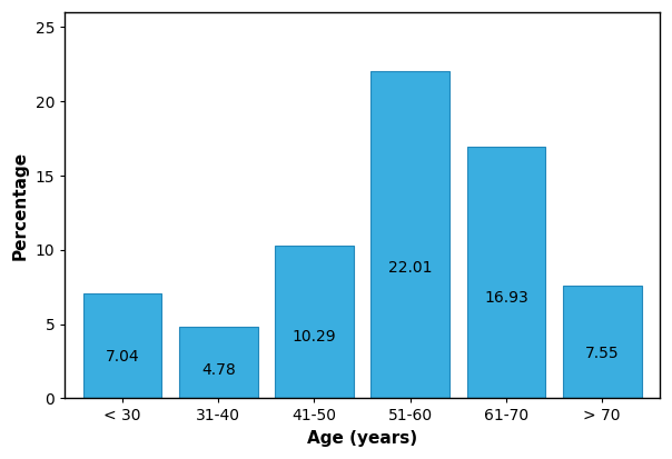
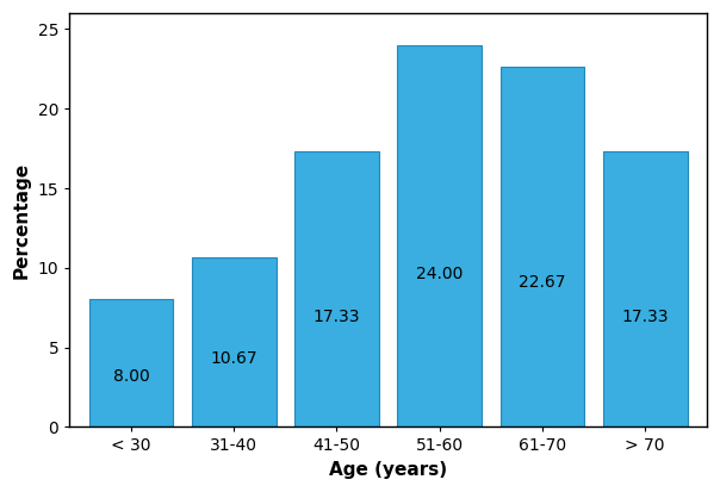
< 30: 7.04 -> 8.00
31-40: 4.78 -> 10.67
41-50: 10.29 -> 17.33
51-60: 22.01 -> 24.00
61-70: 16.93 -> 22.67
> 70: 7.55 -> 17.33
